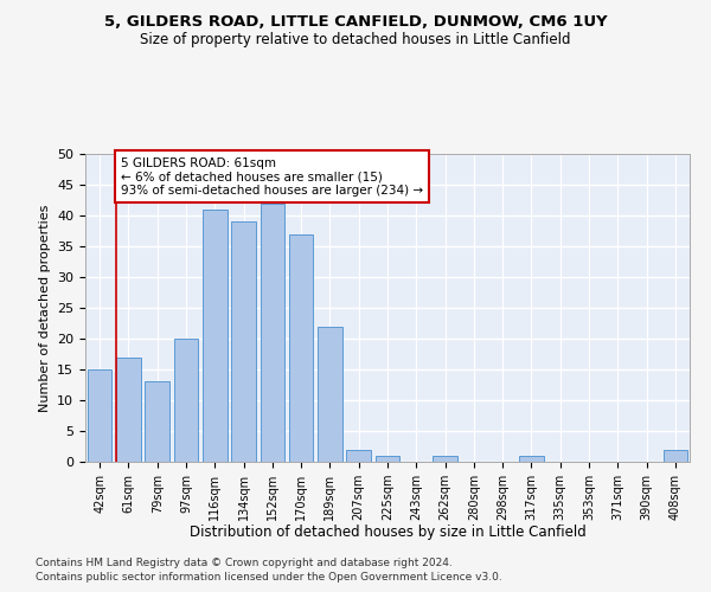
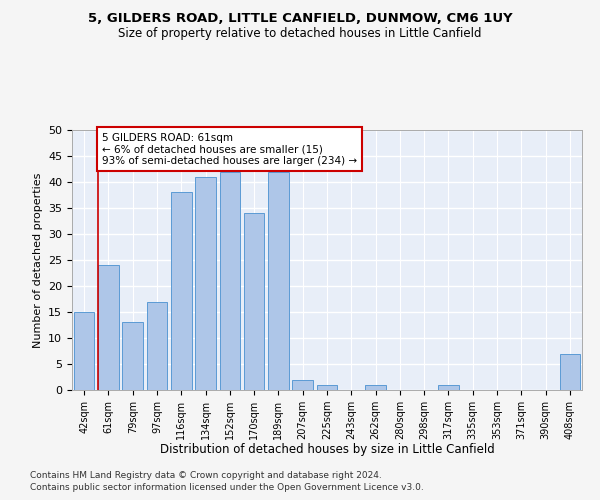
61sqm: 17 -> 24
97sqm: 20 -> 17
116sqm: 41 -> 38
134sqm: 39 -> 41
170sqm: 37 -> 34
189sqm: 22 -> 42
408sqm: 2 -> 7
